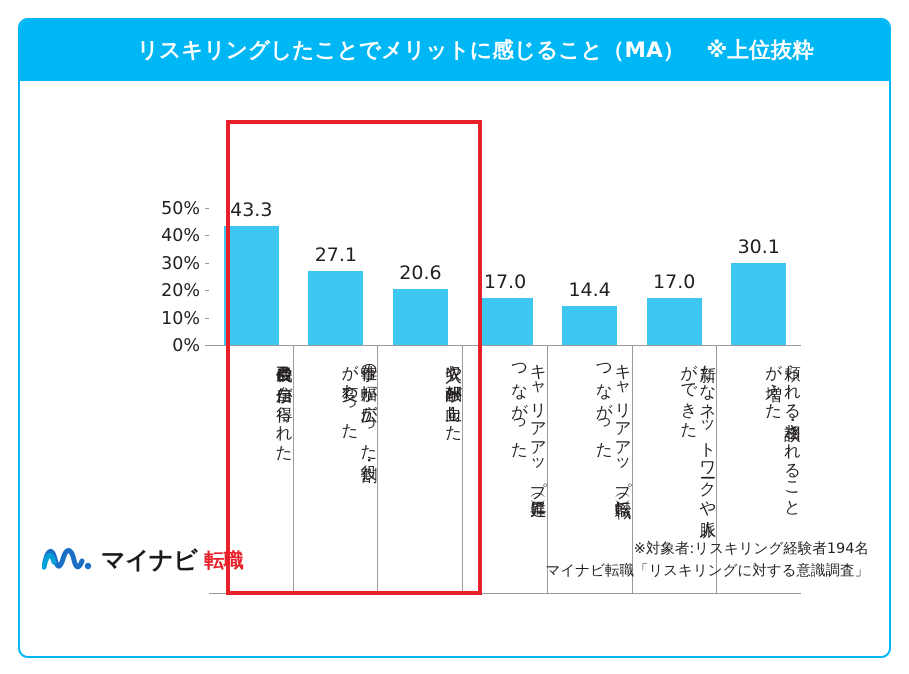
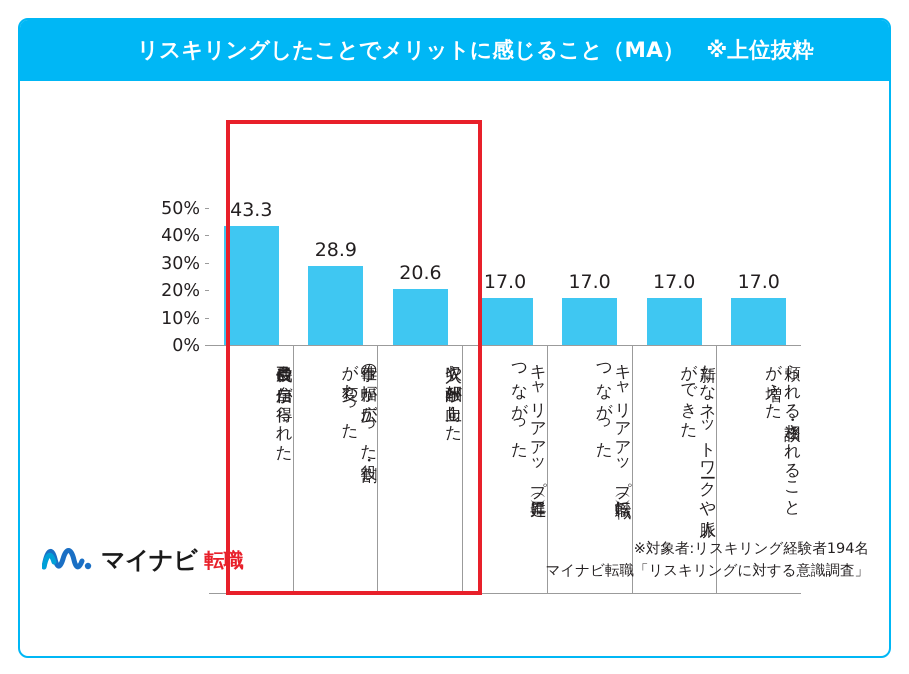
仕事の幅が広がった・役割が変わった: 27.1 -> 28.9
キャリアアップ（転職）につながった: 14.4 -> 17.0
頼られる・相談されることが増えた: 30.1 -> 17.0
